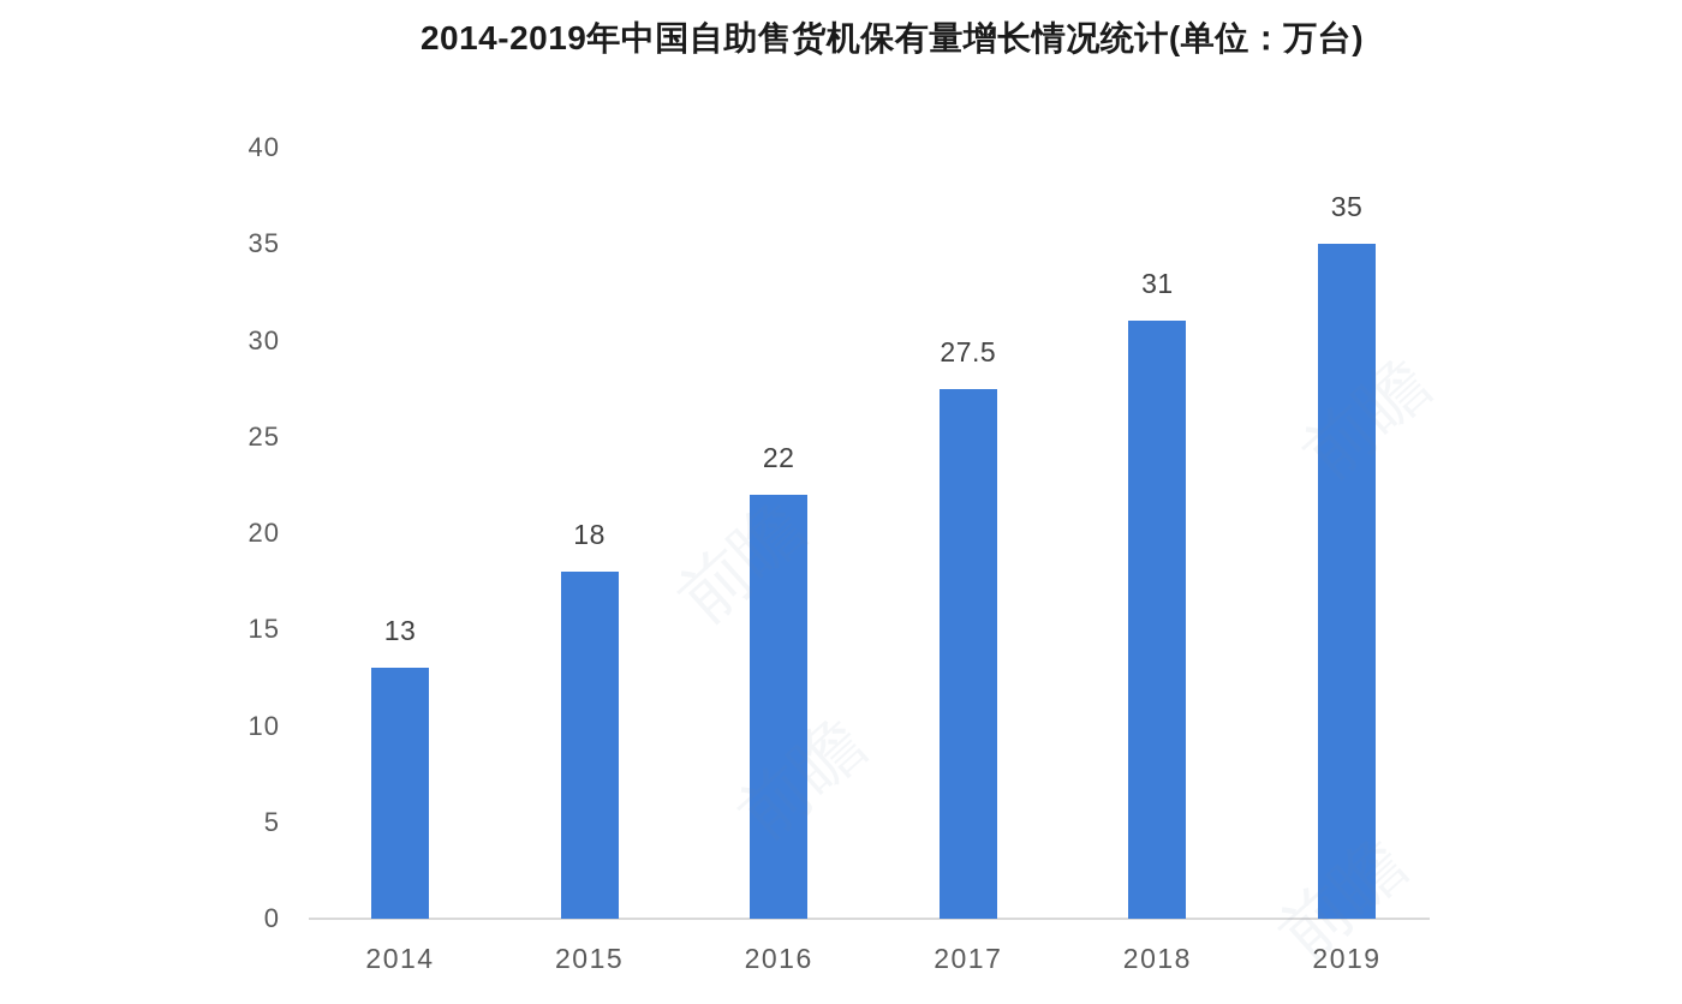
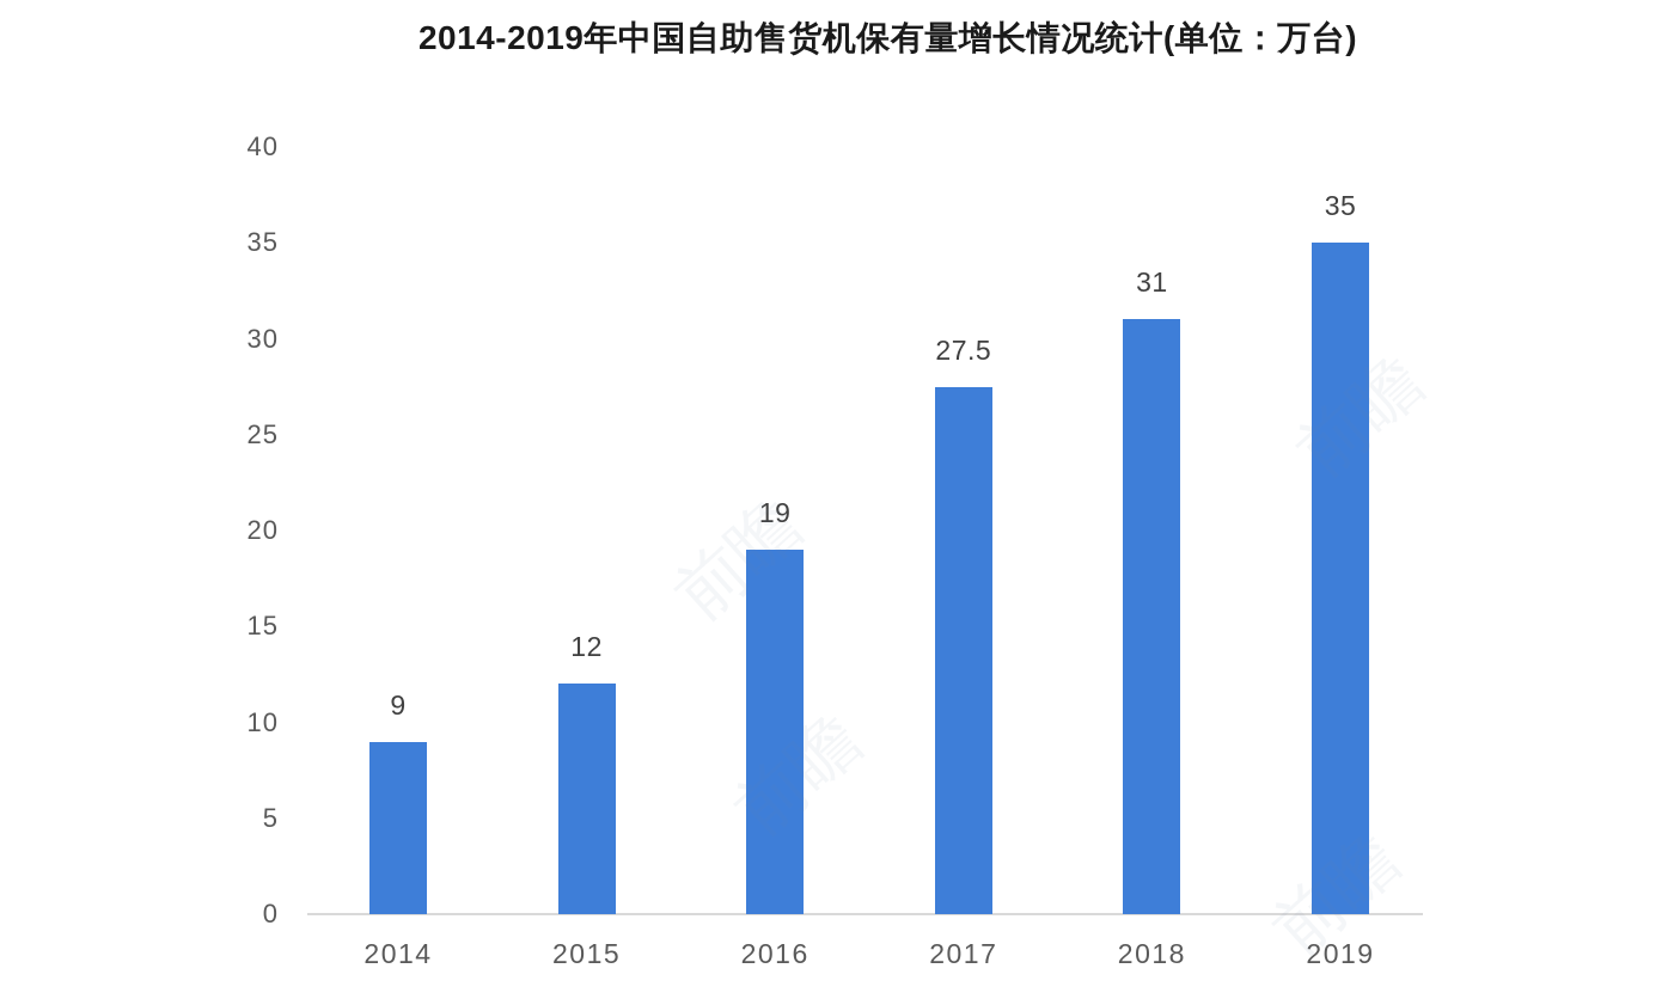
2014: 13 -> 9
2015: 18 -> 12
2016: 22 -> 19
